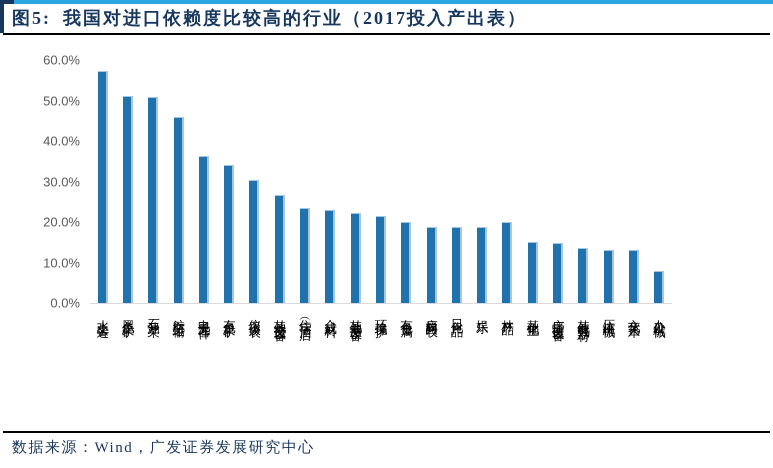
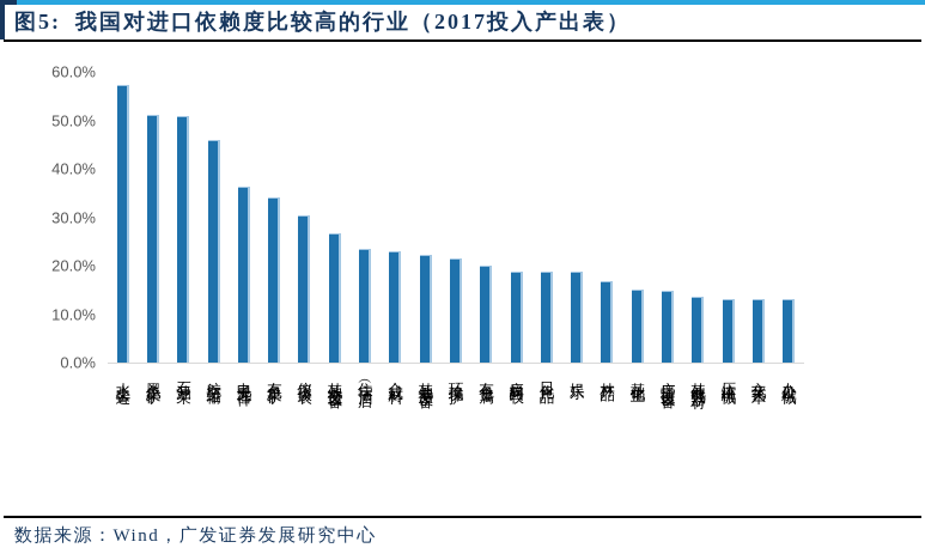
林产品: 20% -> 17%
办公机械: 8% -> 13%
